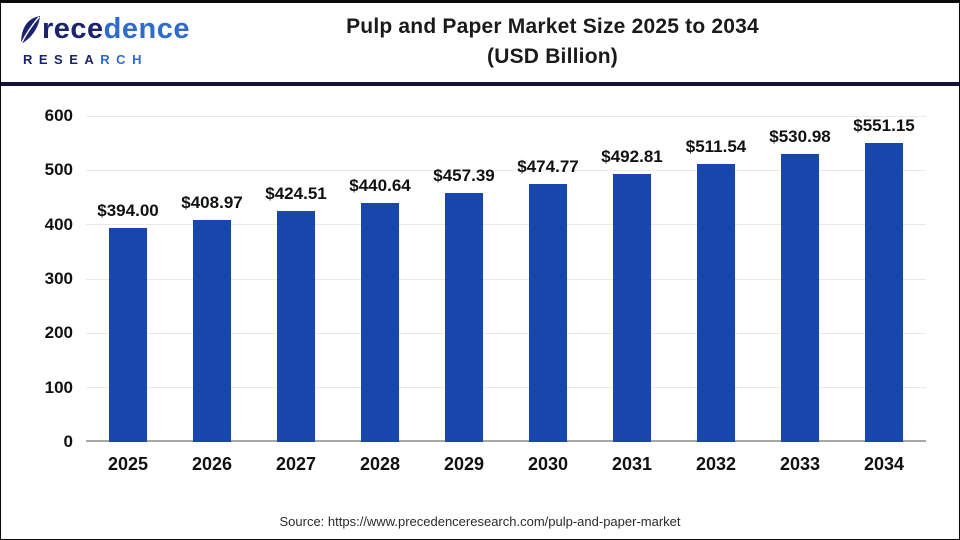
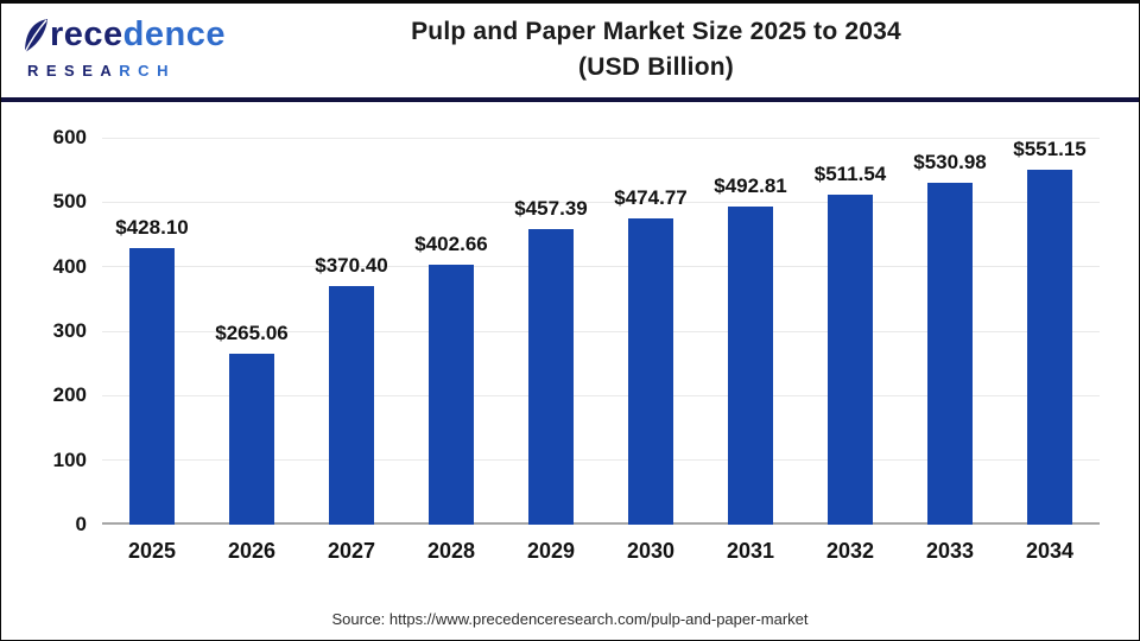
2025: $394.00 -> $428.10
2026: $408.97 -> $265.06
2027: $424.51 -> $370.40
2028: $440.64 -> $402.66
